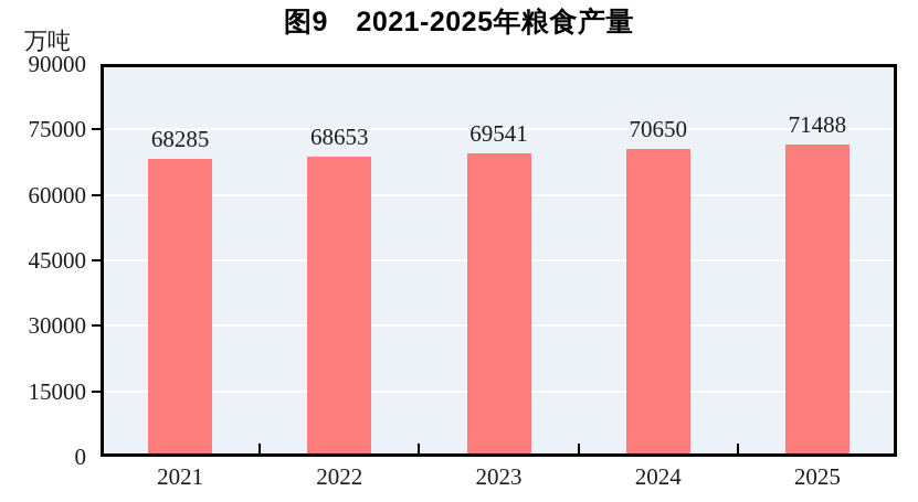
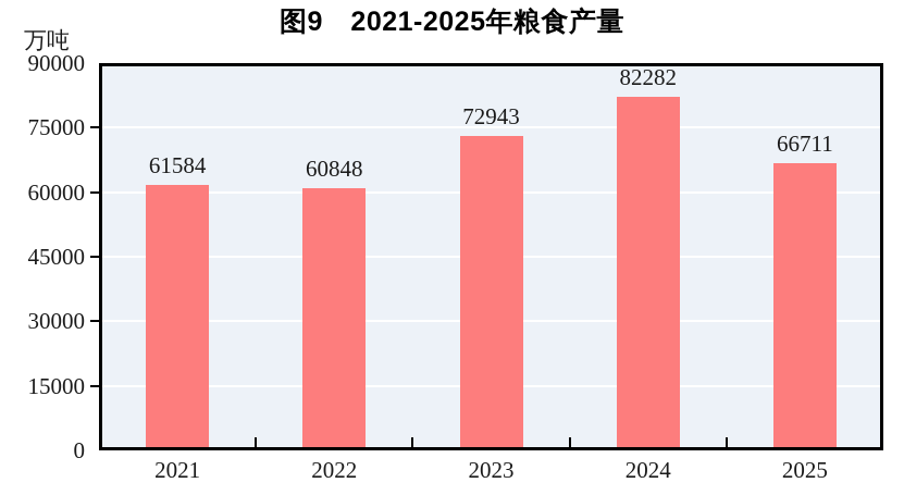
2021: 68285 -> 61584
2022: 68653 -> 60848
2023: 69541 -> 72943
2024: 70650 -> 82282
2025: 71488 -> 66711
